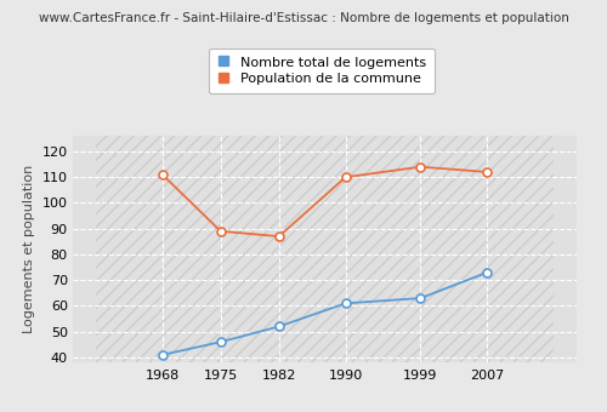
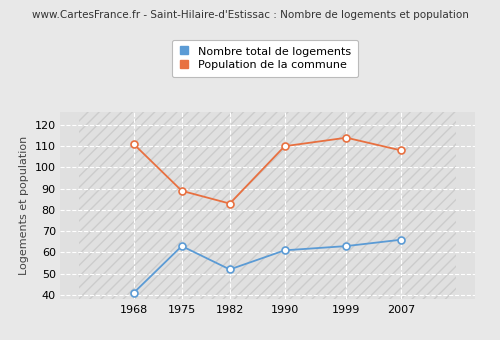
Nombre total de logements/1975: 46 -> 63
Population de la commune/1982: 87 -> 83
Nombre total de logements/2007: 73 -> 66
Population de la commune/2007: 112 -> 108
